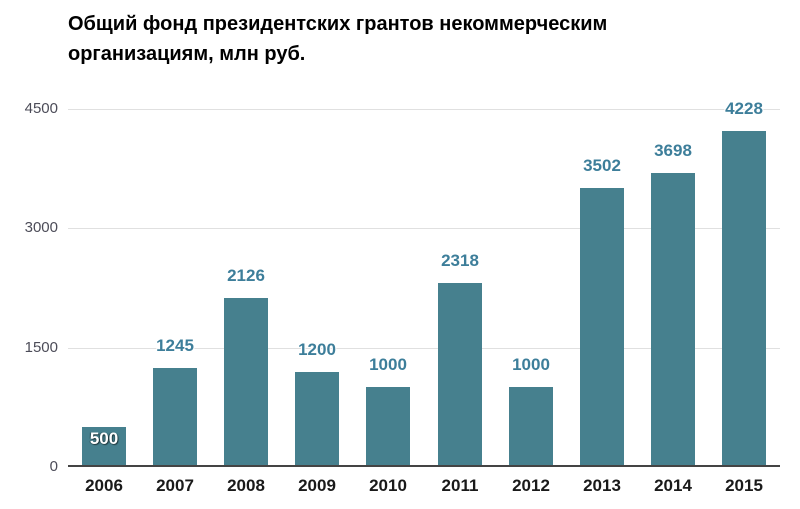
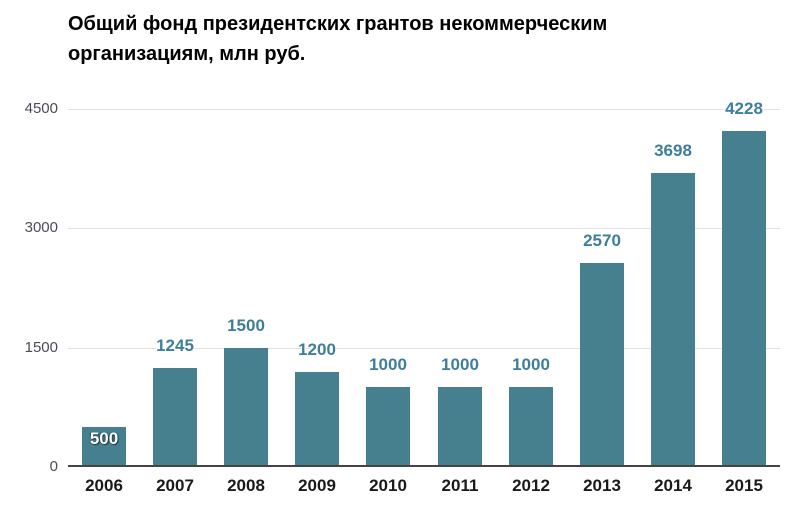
2008: 2126 -> 1500
2011: 2318 -> 1000
2013: 3502 -> 2570
